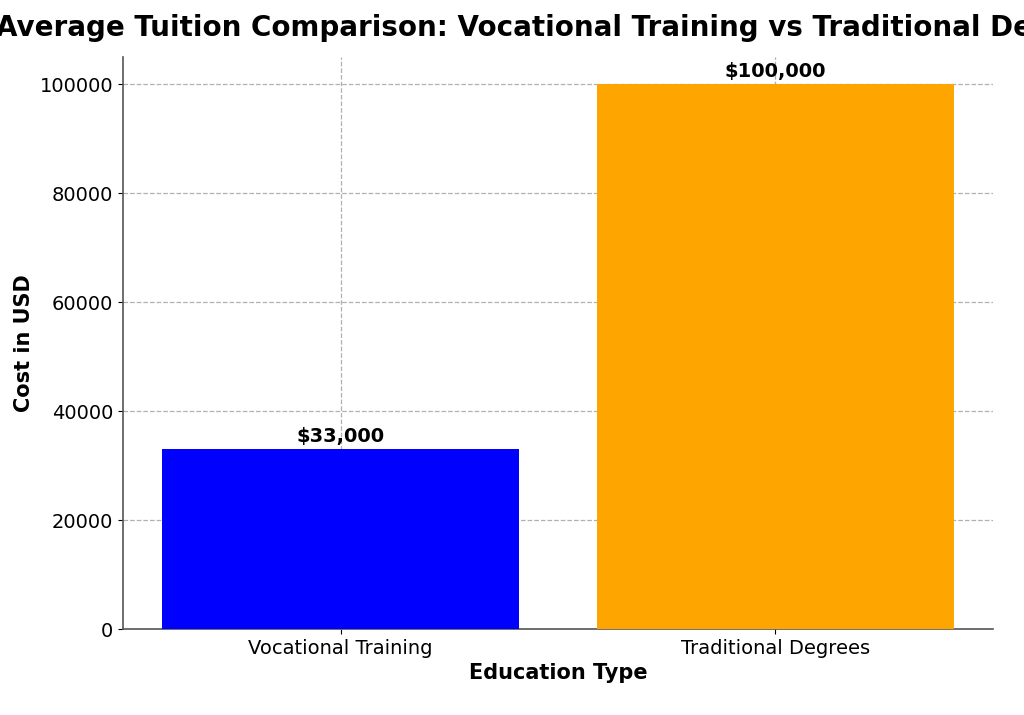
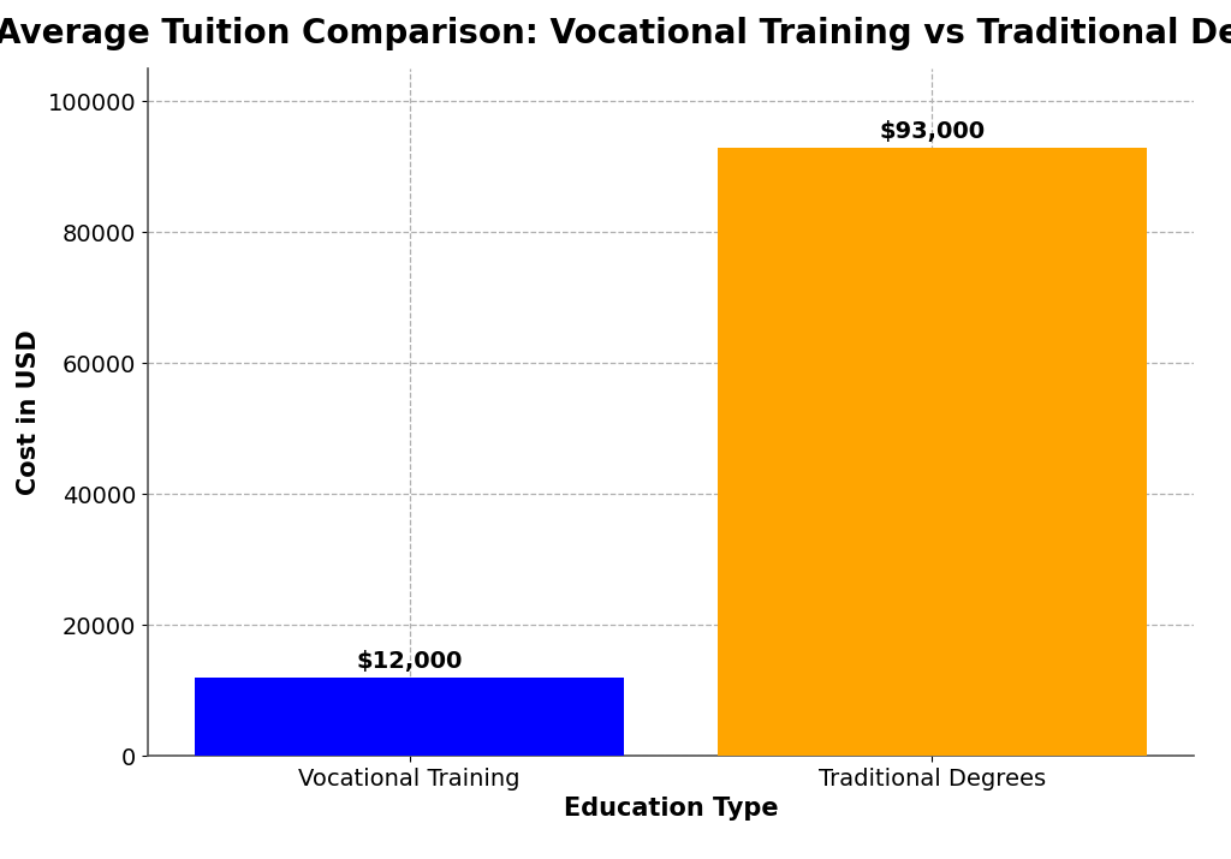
Vocational Training: $33,000 -> $12,000
Traditional Degrees: $100,000 -> $93,000
